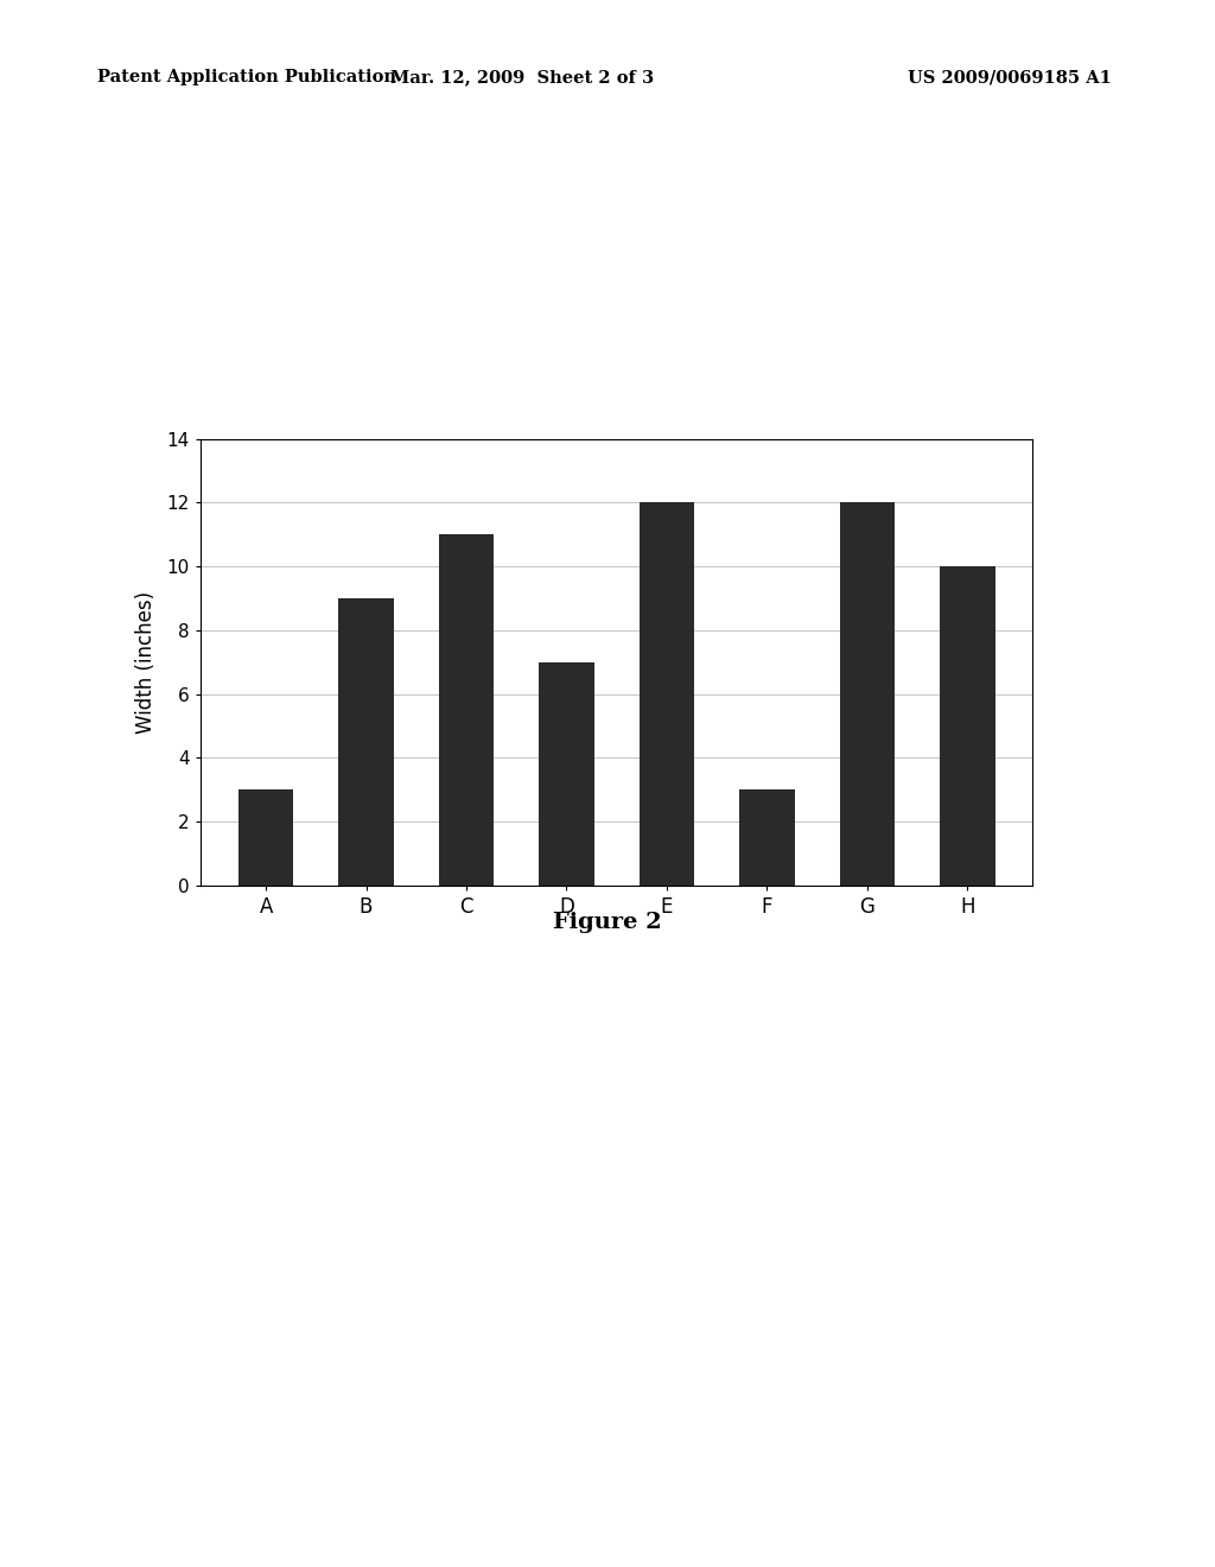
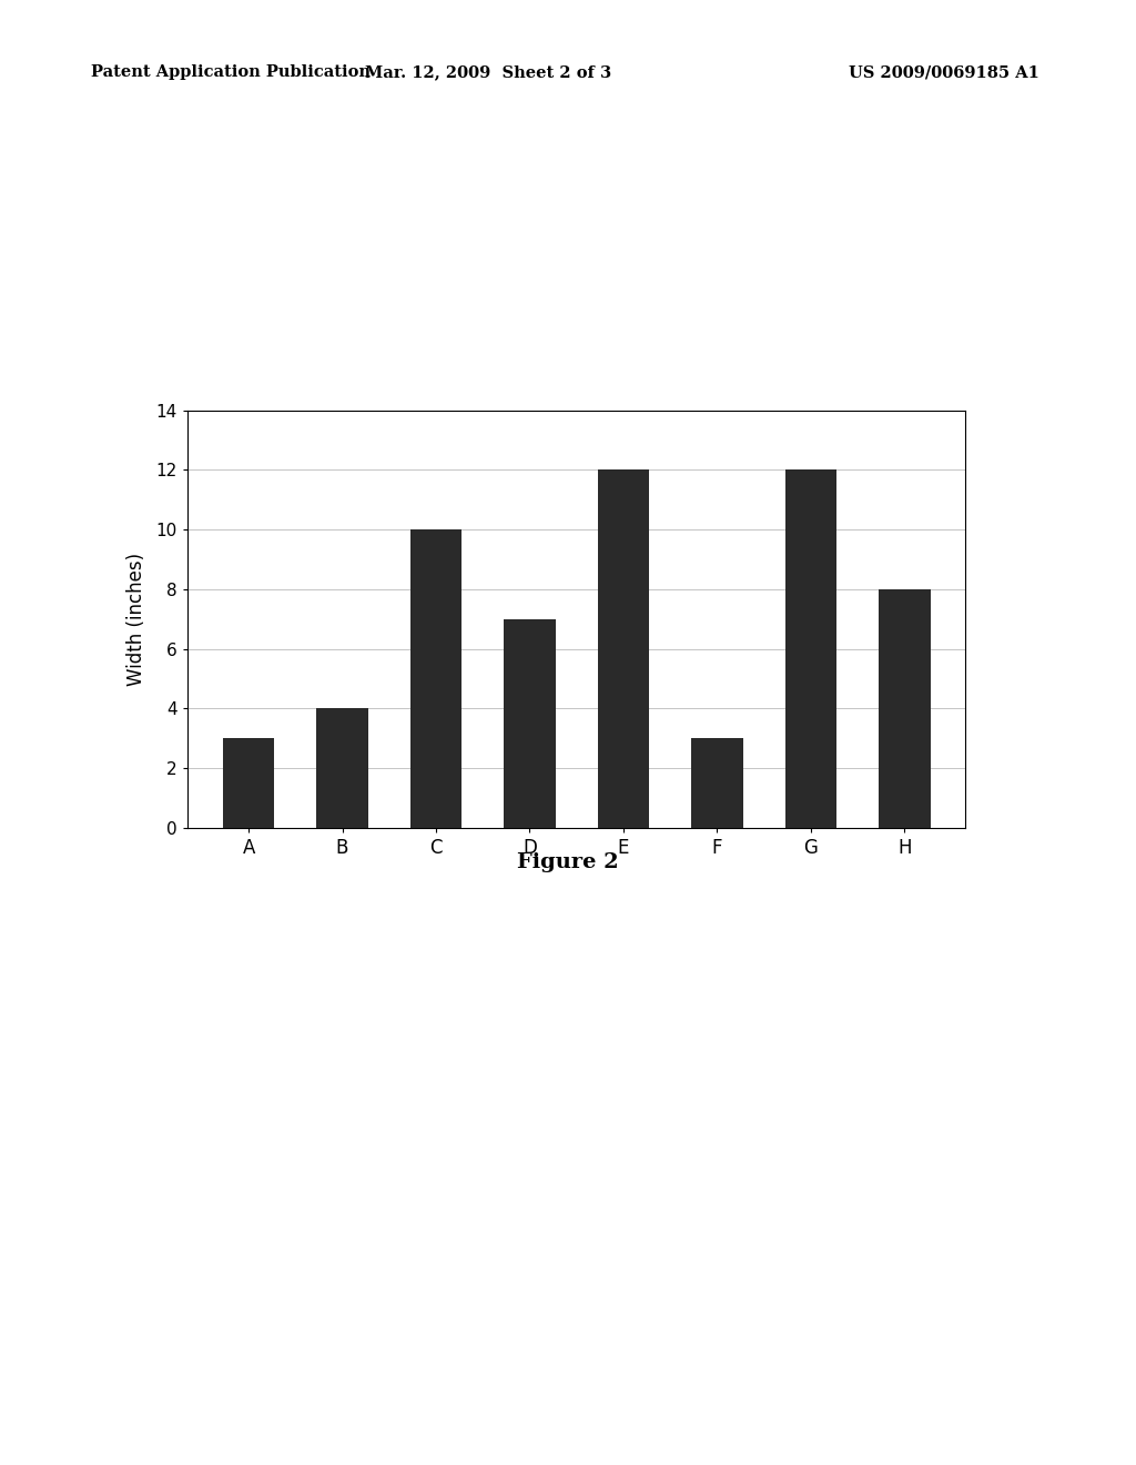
B: 9 -> 4
C: 11 -> 10
H: 10 -> 8
